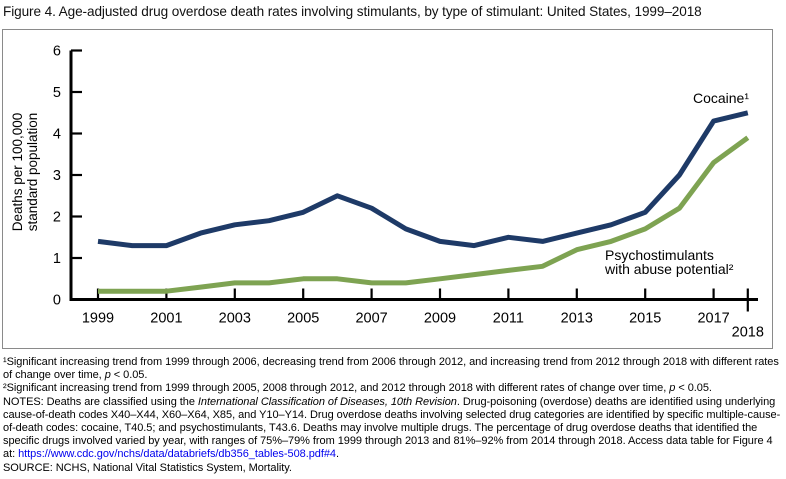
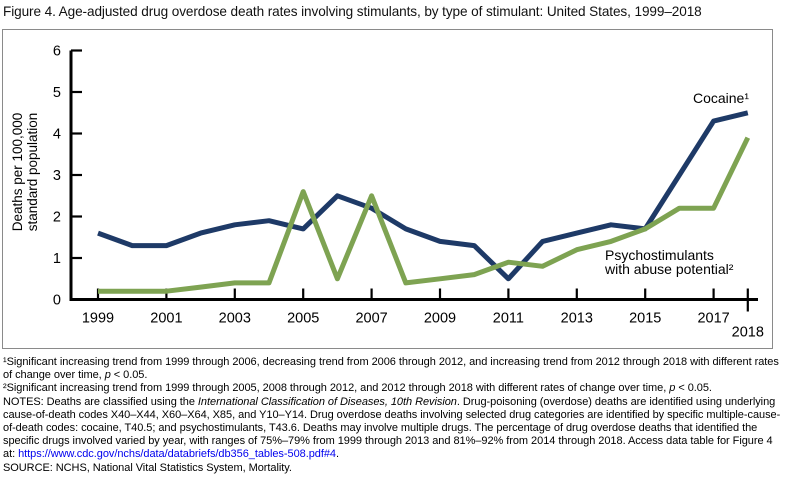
Cocaine¹/1999: 1.4 -> 1.6
Cocaine¹/2005: 2.1 -> 1.7
Psychostimulants with abuse potential²/2005: 0.5 -> 2.6
Psychostimulants with abuse potential²/2007: 0.4 -> 2.5
Cocaine¹/2011: 1.5 -> 0.5
Psychostimulants with abuse potential²/2011: 0.7 -> 0.9
Cocaine¹/2015: 2.1 -> 1.7
Psychostimulants with abuse potential²/2017: 3.3 -> 2.2
